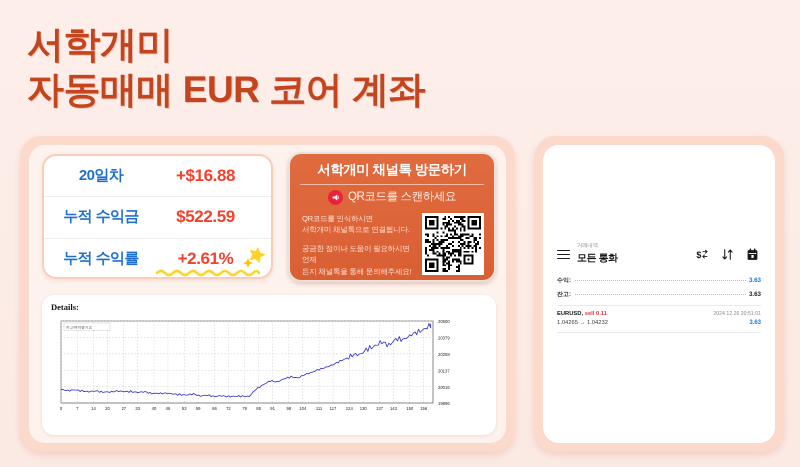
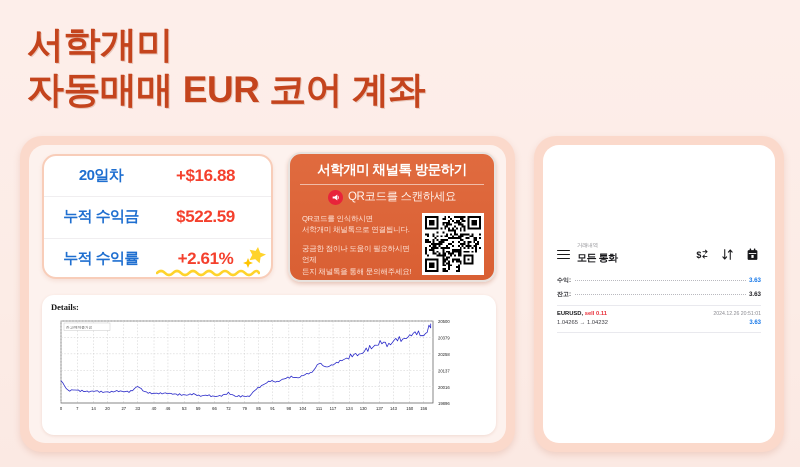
0: 20000 -> 20060
33: 19970 -> 20020
72: 19940 -> 19970
111: 20140 -> 20190
156: 20440 -> 20390
